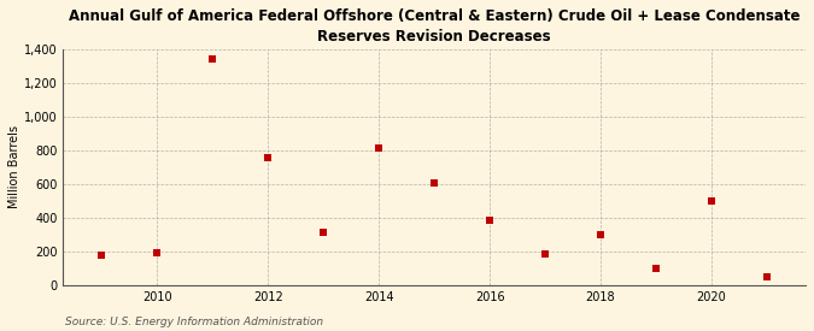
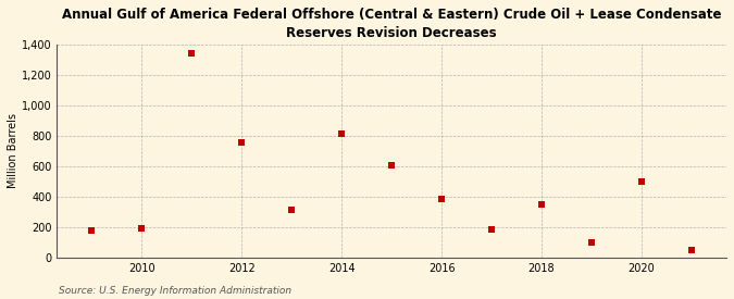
2018: 300 -> 350
